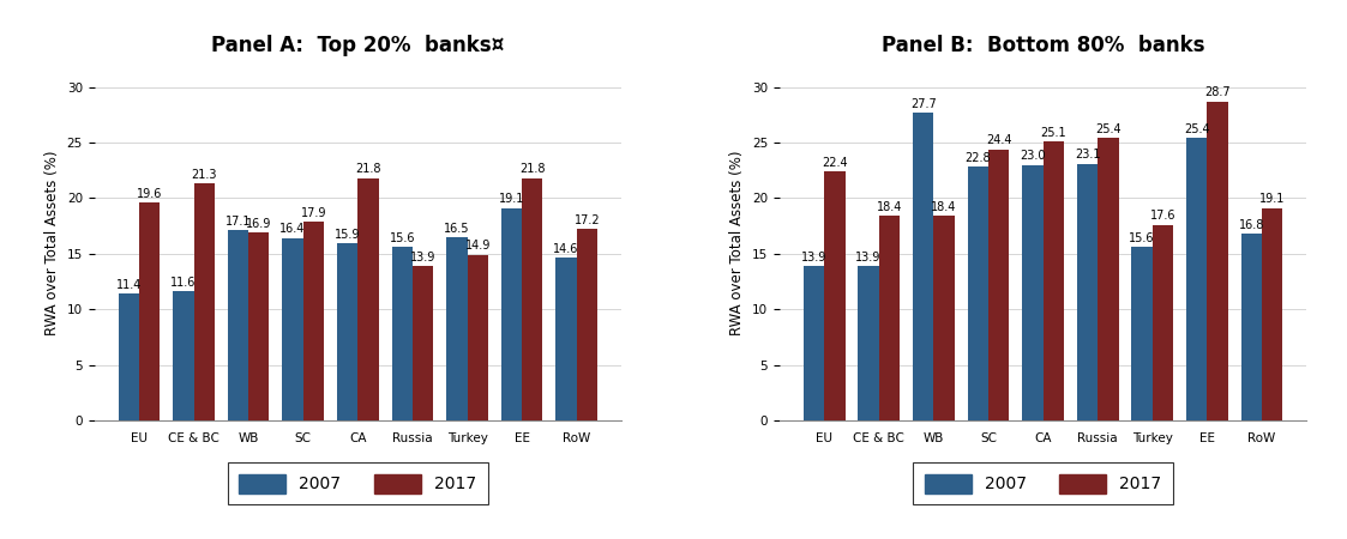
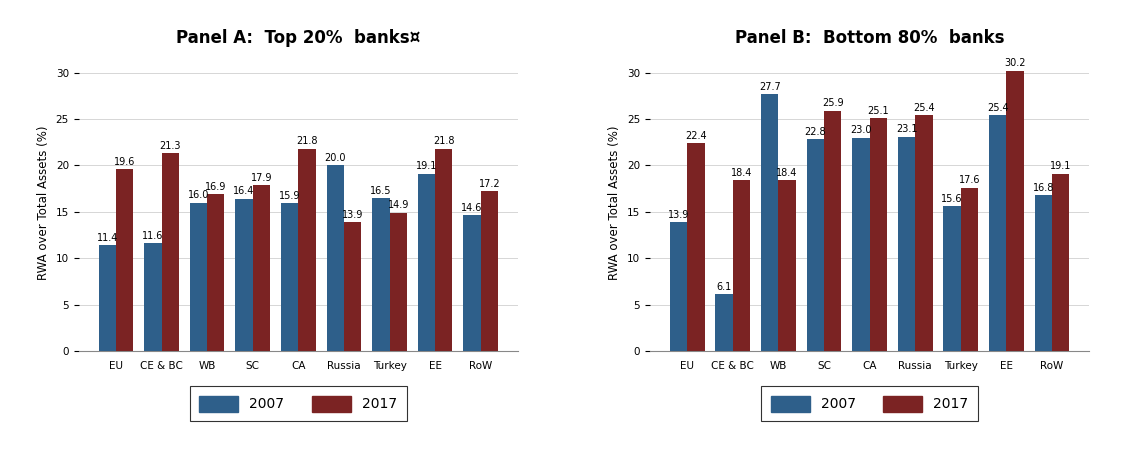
Panel A: Top 20% banks¤/2007/WB: 17.1 -> 16.0
Panel A: Top 20% banks¤/2007/Russia: 15.6 -> 20.0
Panel B: Bottom 80% banks/2007/CE & BC: 13.9 -> 6.1
Panel B: Bottom 80% banks/2017/SC: 24.4 -> 25.9
Panel B: Bottom 80% banks/2017/EE: 28.7 -> 30.2
